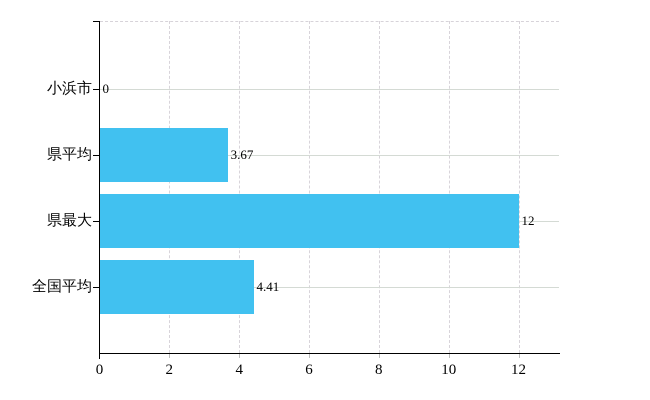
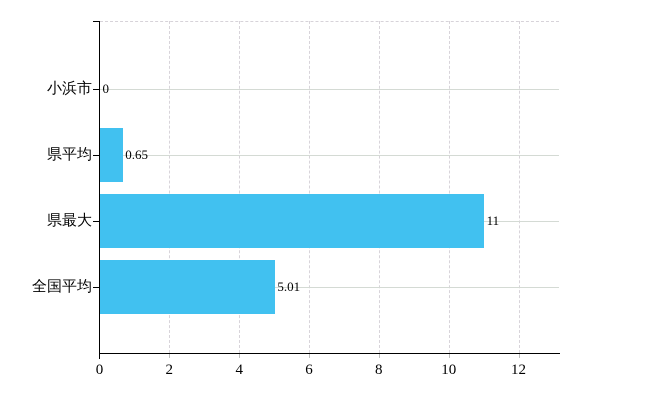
県平均: 3.67 -> 0.65
県最大: 12 -> 11
全国平均: 4.41 -> 5.01
